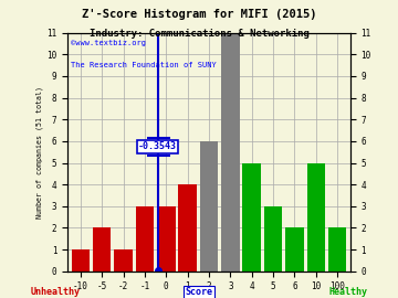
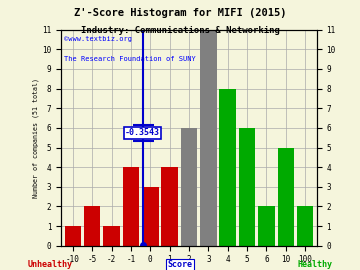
-1: 3 -> 4
4: 5 -> 8
5: 3 -> 6
